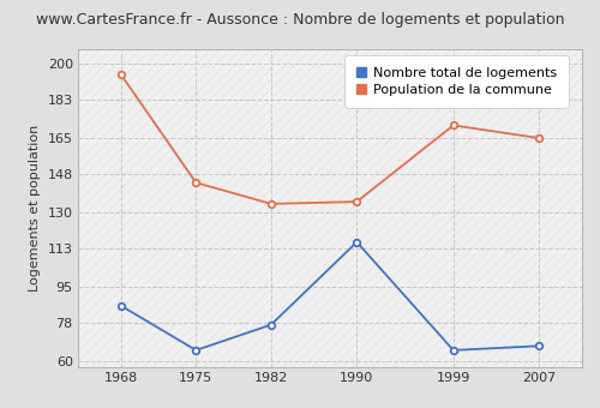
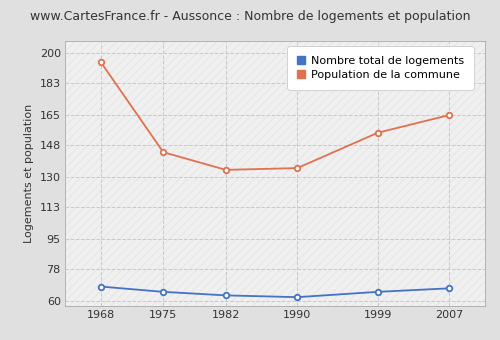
Nombre total de logements/1968: 86 -> 68
Nombre total de logements/1982: 77 -> 63
Nombre total de logements/1990: 116 -> 62
Population de la commune/1999: 171 -> 155
